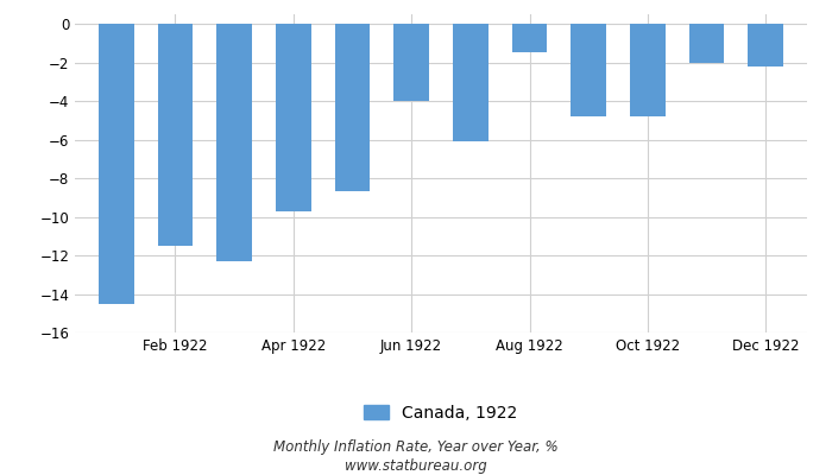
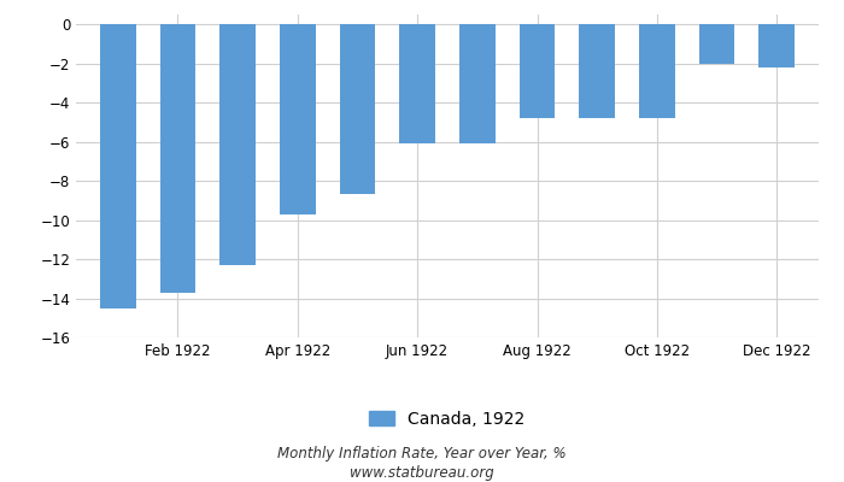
Feb 1922: -11.5 -> -13.7
Jun 1922: -4.0 -> -6.1
Aug 1922: -1.5 -> -4.8
